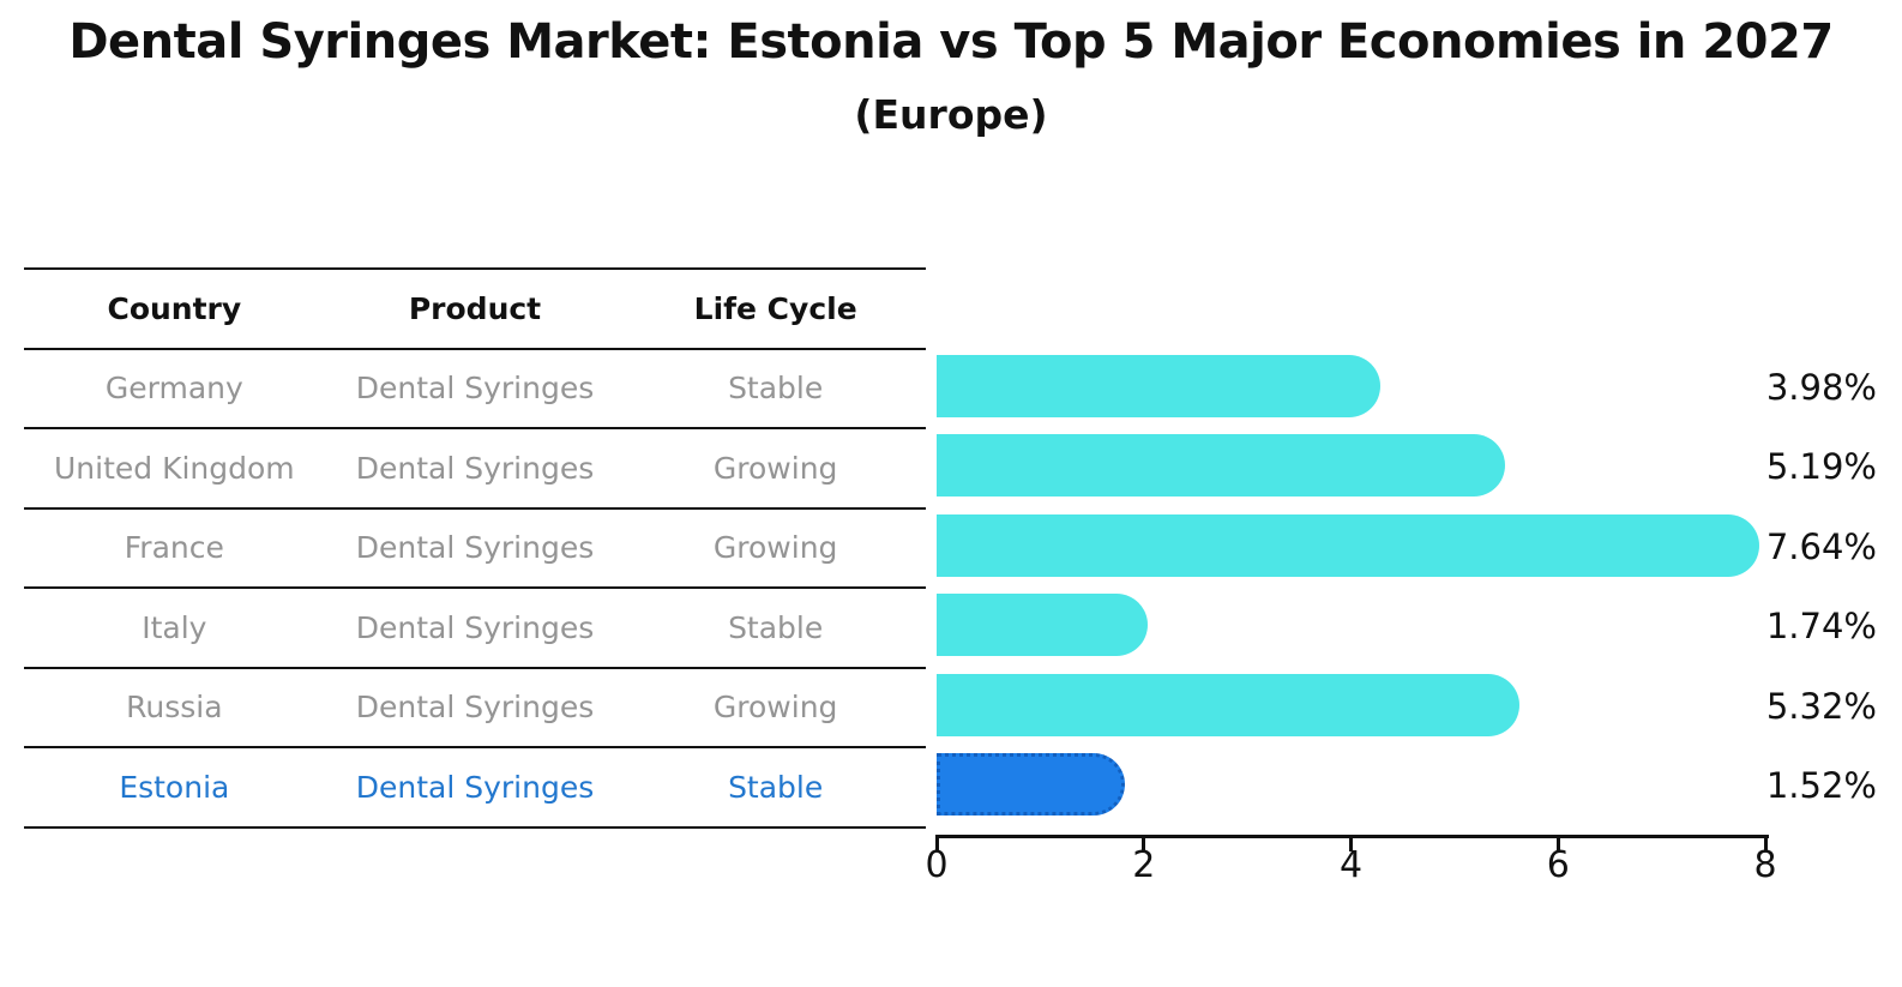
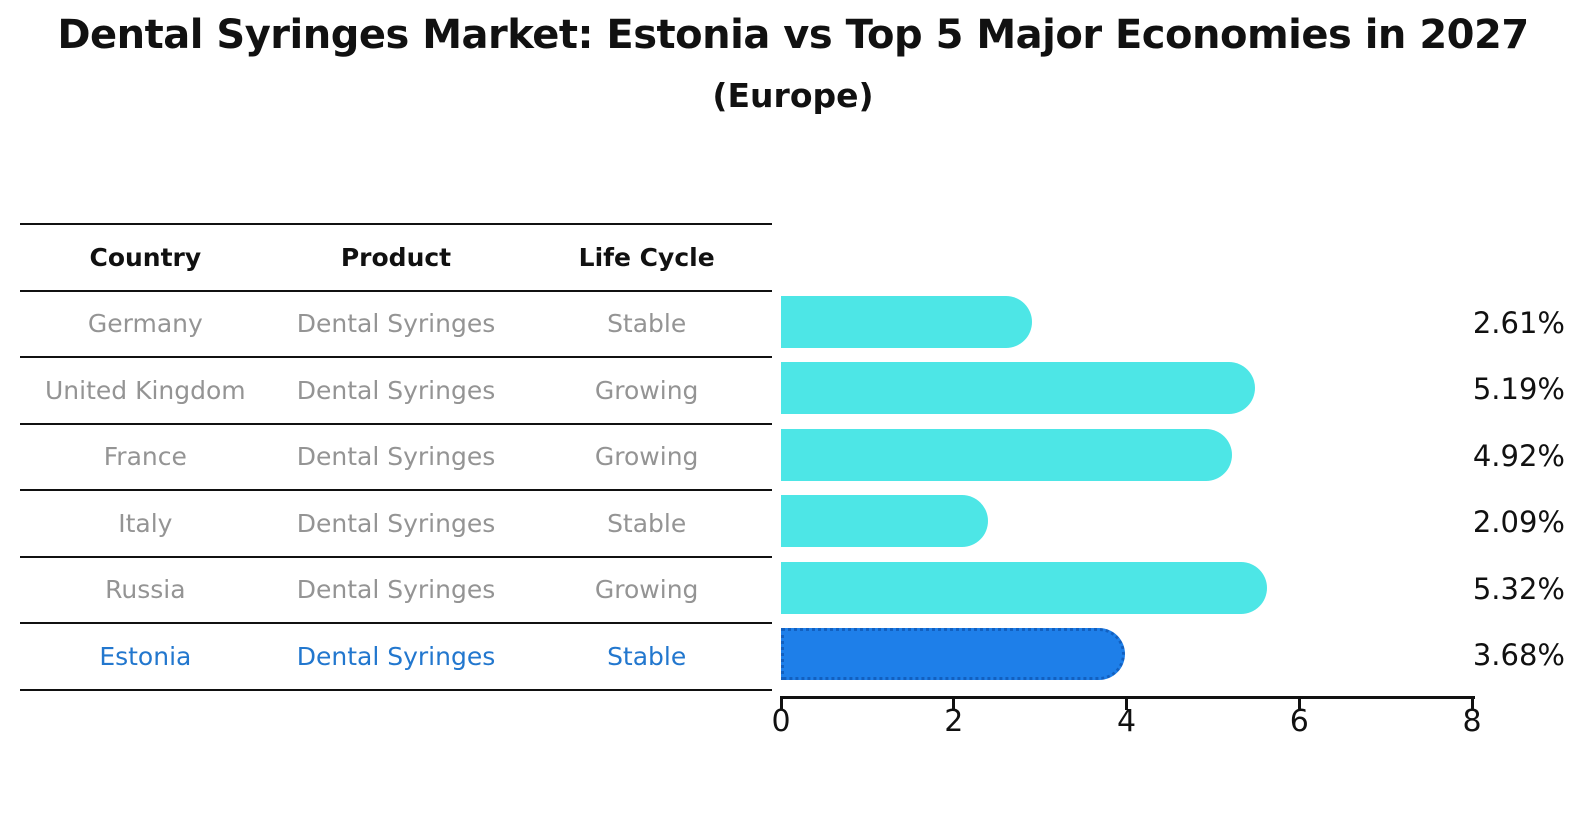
Germany: 3.98% -> 2.61%
France: 7.64% -> 4.92%
Italy: 1.74% -> 2.09%
Estonia: 1.52% -> 3.68%
